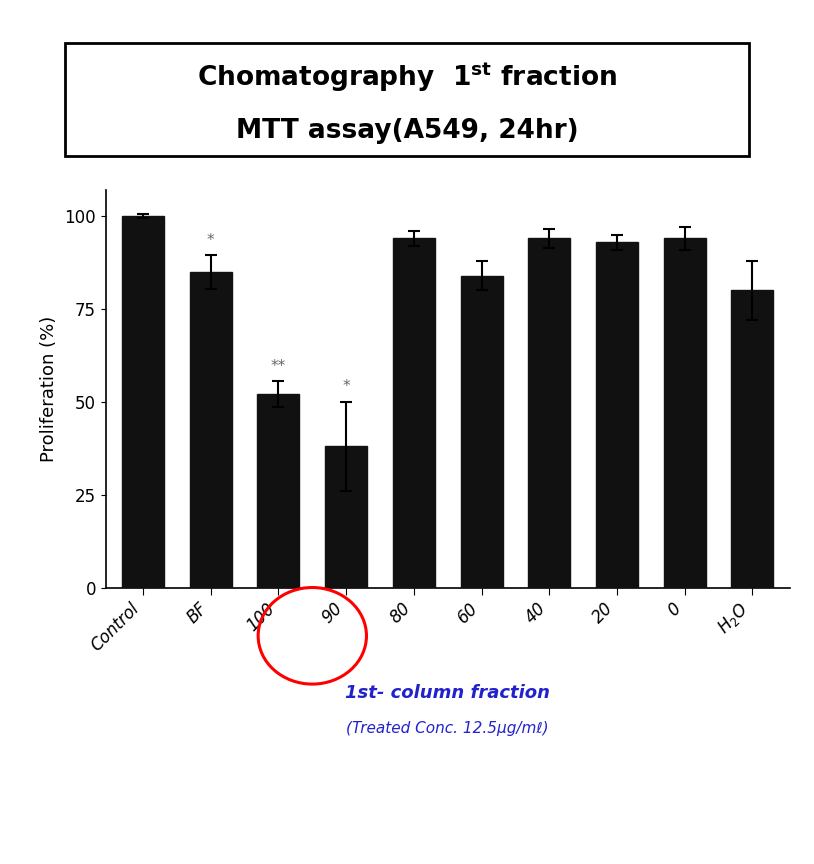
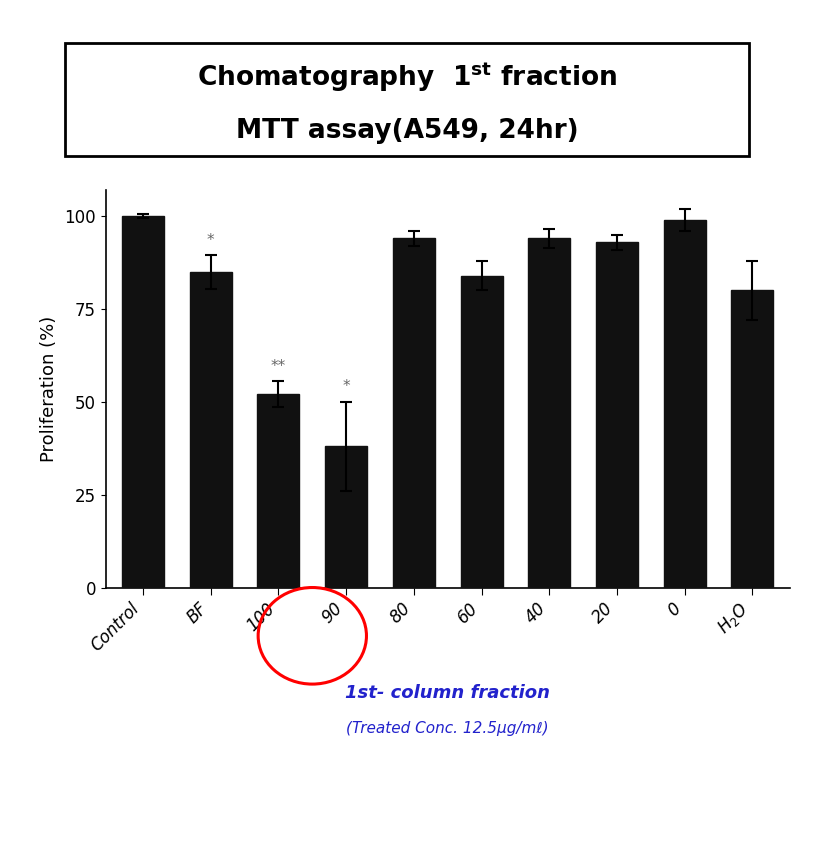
0: 94 -> 99
